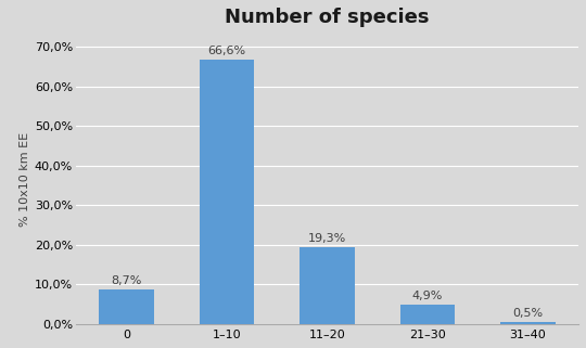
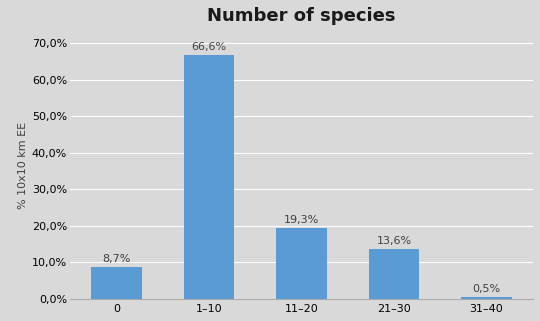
21–30: 4,9% -> 13,6%
